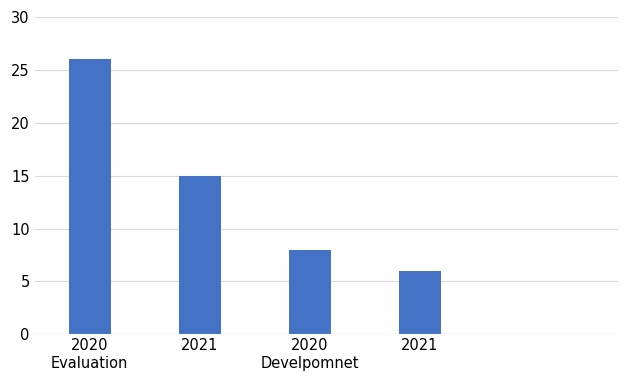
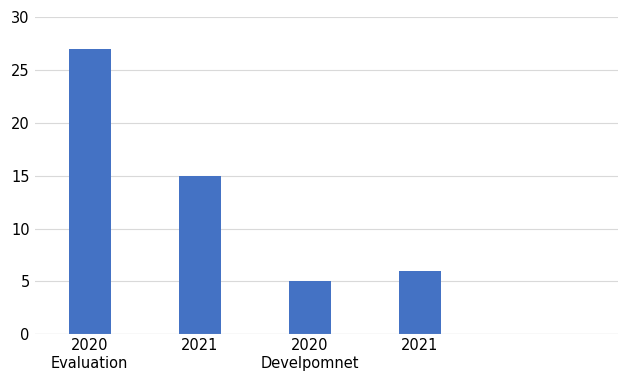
2020 Evaluation: 26 -> 27
2020 Develpomnet: 8 -> 5
